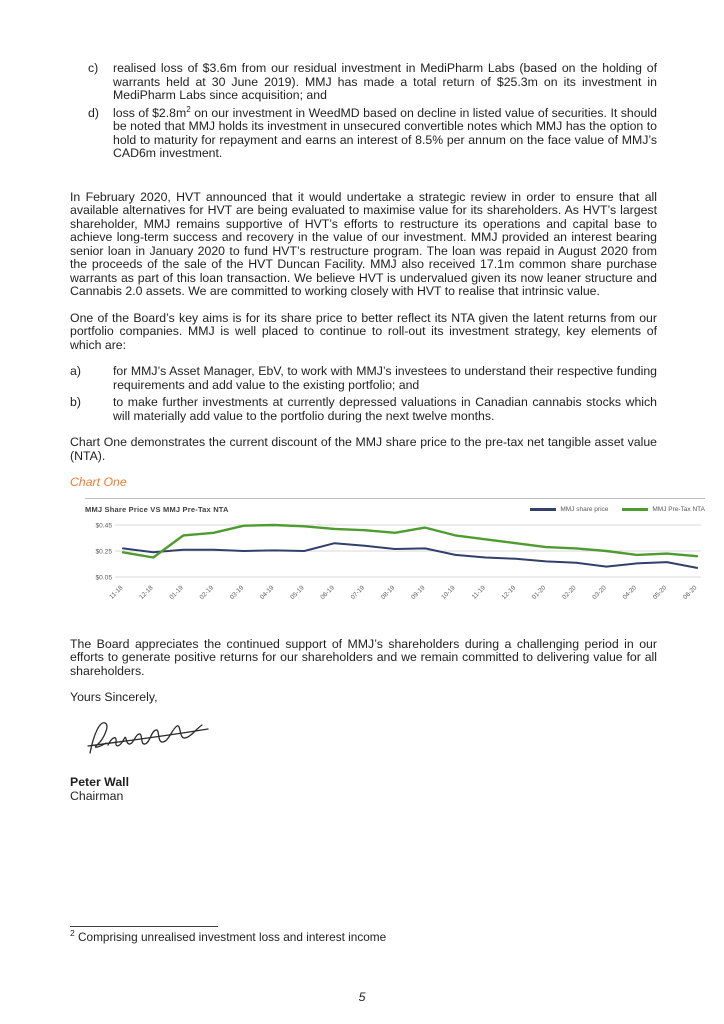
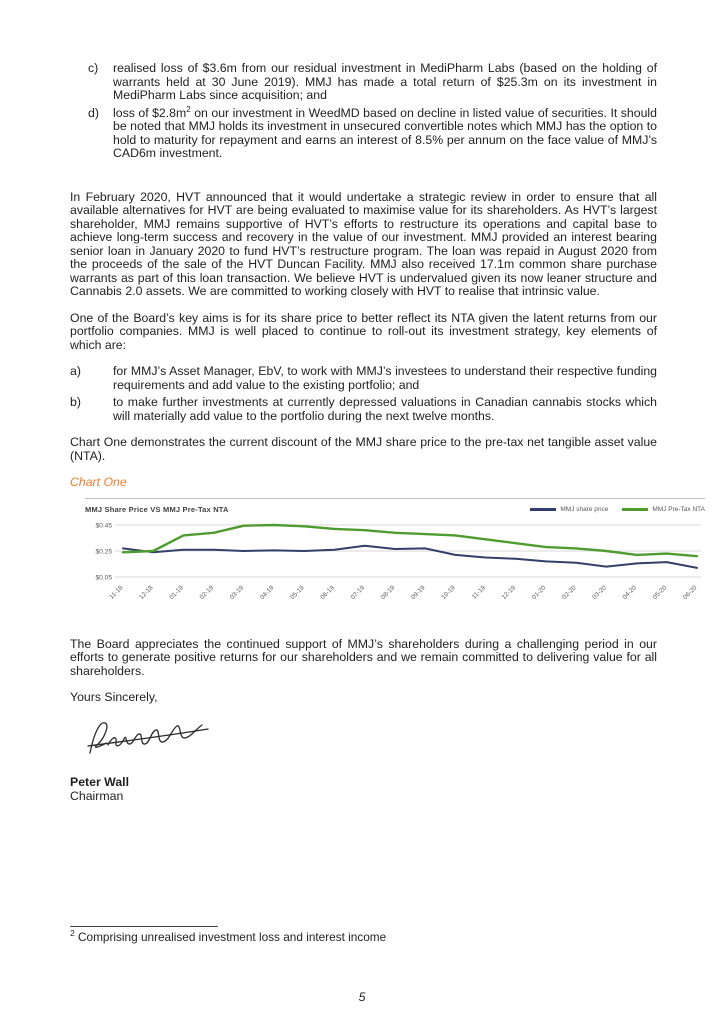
MMJ Pre-Tax NTA/12-18: $0.20 -> $0.25
MMJ share price/06-19: $0.31 -> $0.26
MMJ Pre-Tax NTA/09-19: $0.43 -> $0.38
